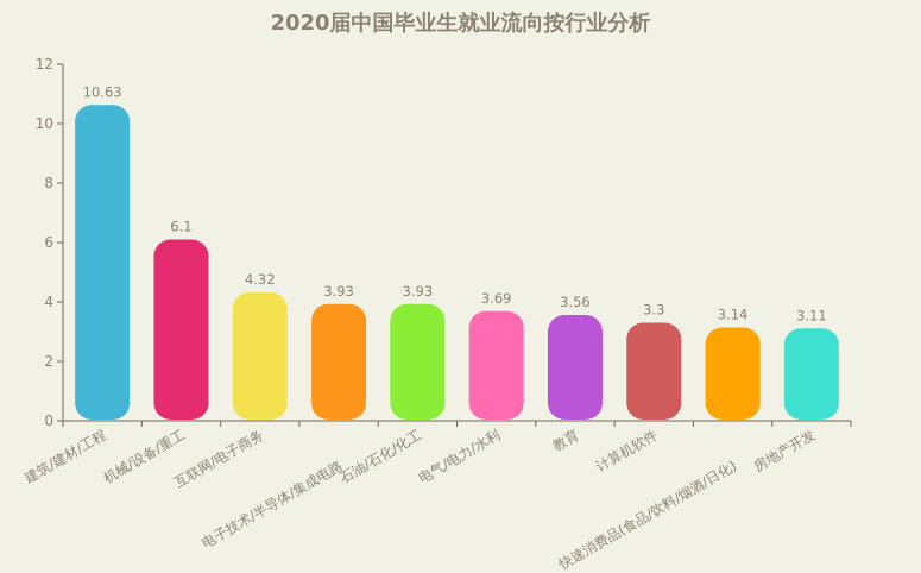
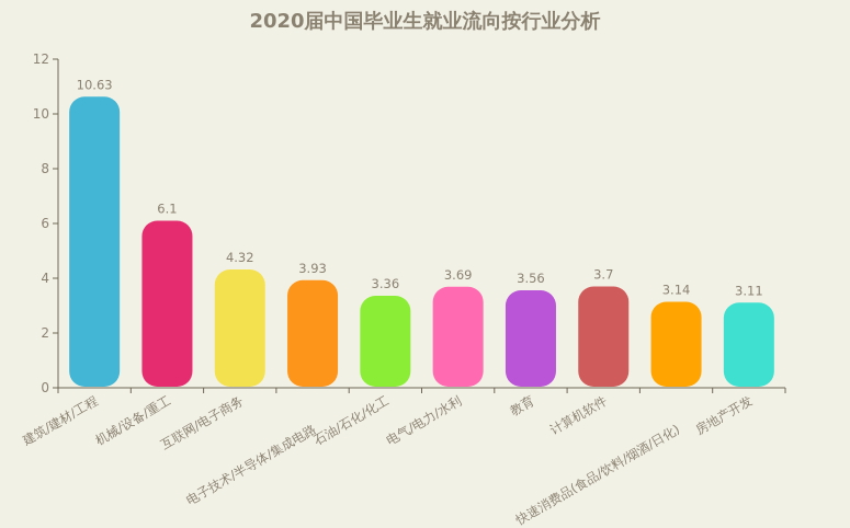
石油/石化/化工: 3.93 -> 3.36
计算机软件: 3.3 -> 3.7
